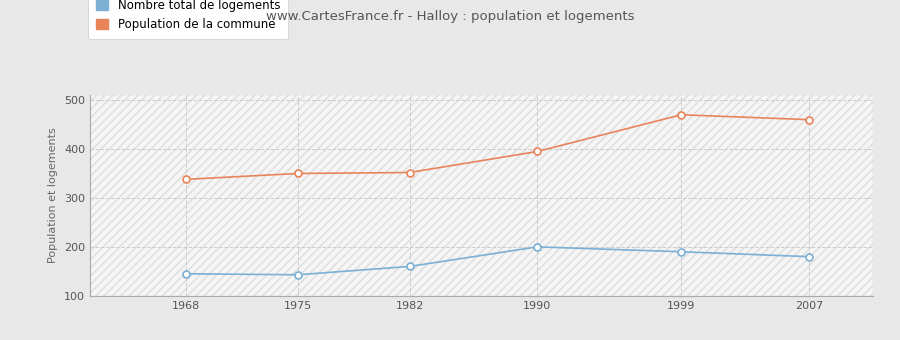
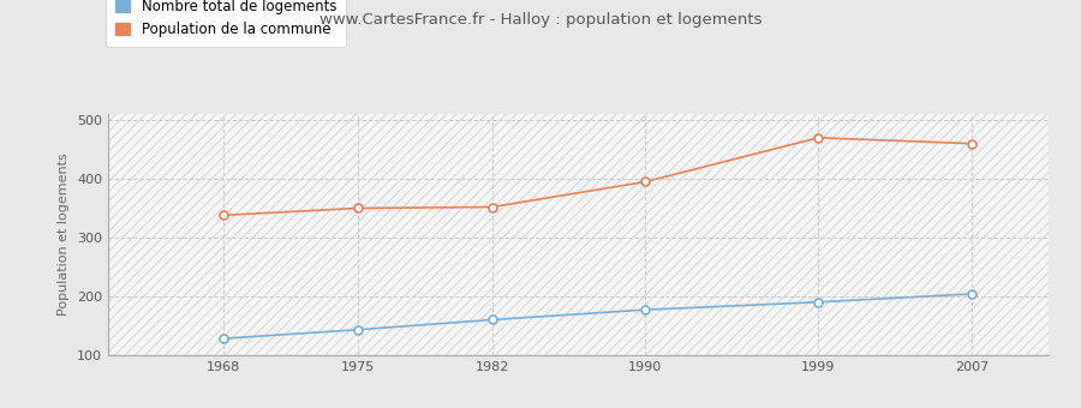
Nombre total de logements/1968: 145 -> 128
Nombre total de logements/1990: 200 -> 177
Nombre total de logements/2007: 180 -> 204
